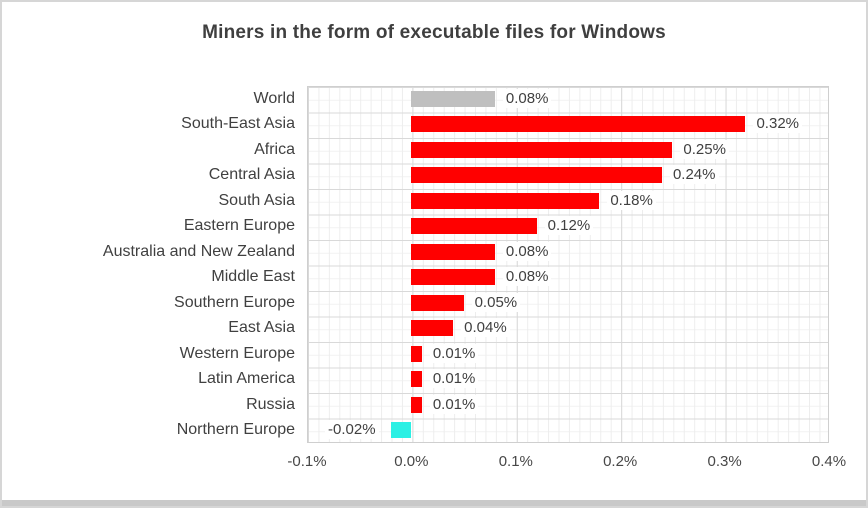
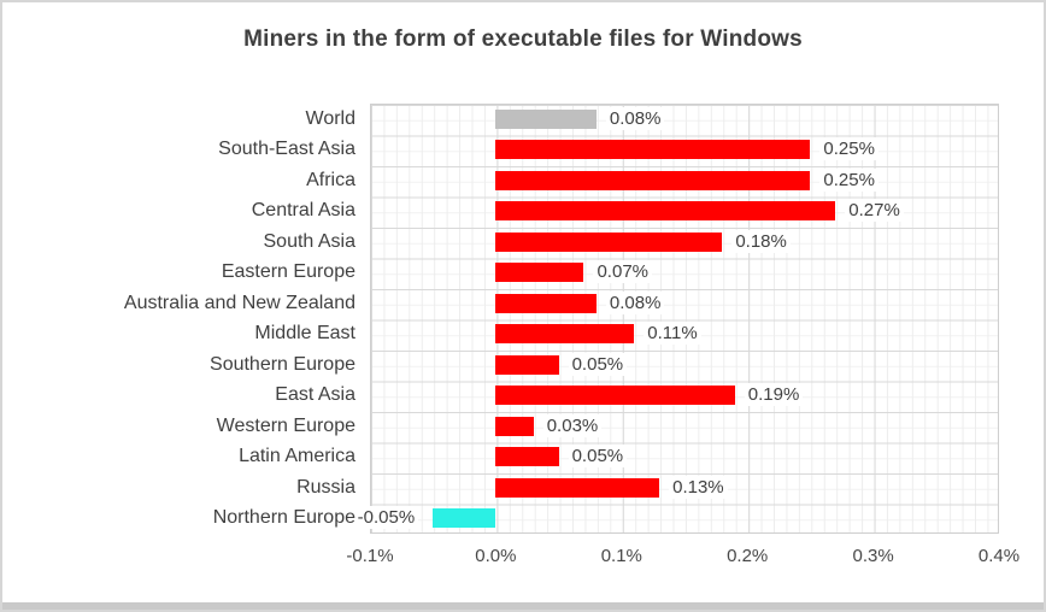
South-East Asia: 0.32% -> 0.25%
Central Asia: 0.24% -> 0.27%
Eastern Europe: 0.12% -> 0.07%
Middle East: 0.08% -> 0.11%
East Asia: 0.04% -> 0.19%
Western Europe: 0.01% -> 0.03%
Latin America: 0.01% -> 0.05%
Russia: 0.01% -> 0.13%
Northern Europe: -0.02% -> -0.05%
